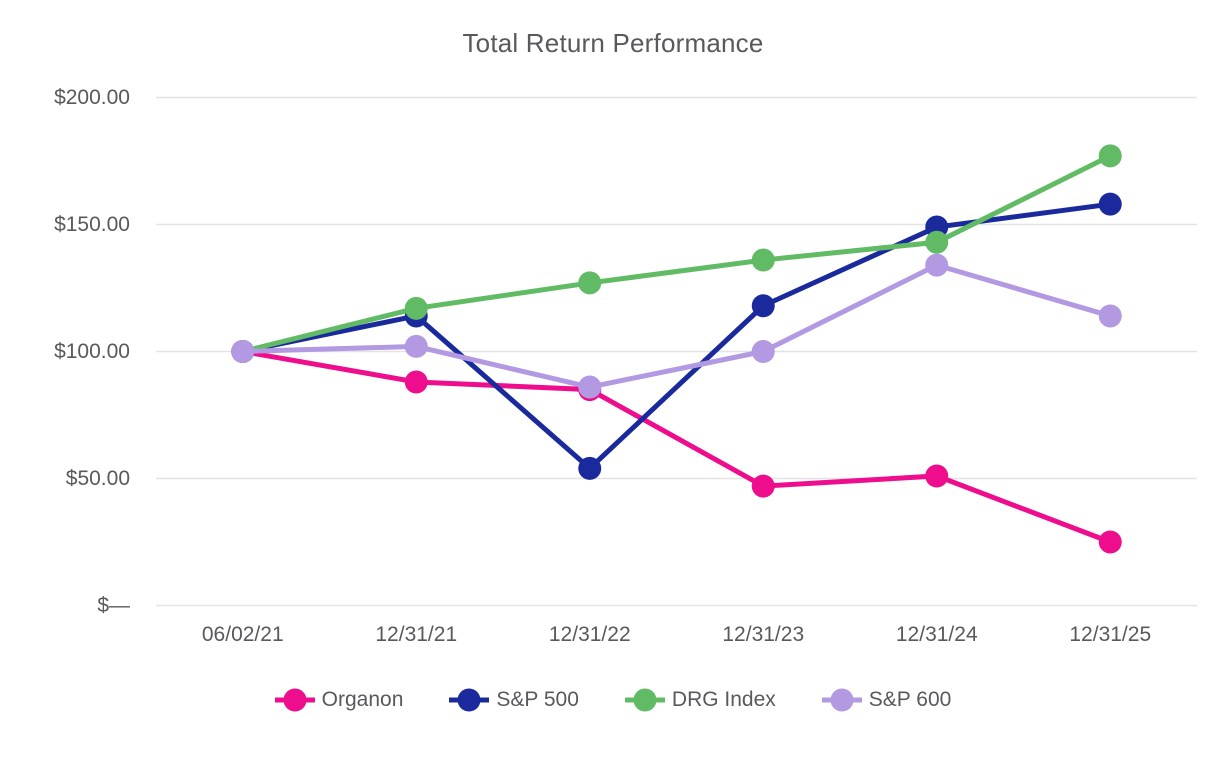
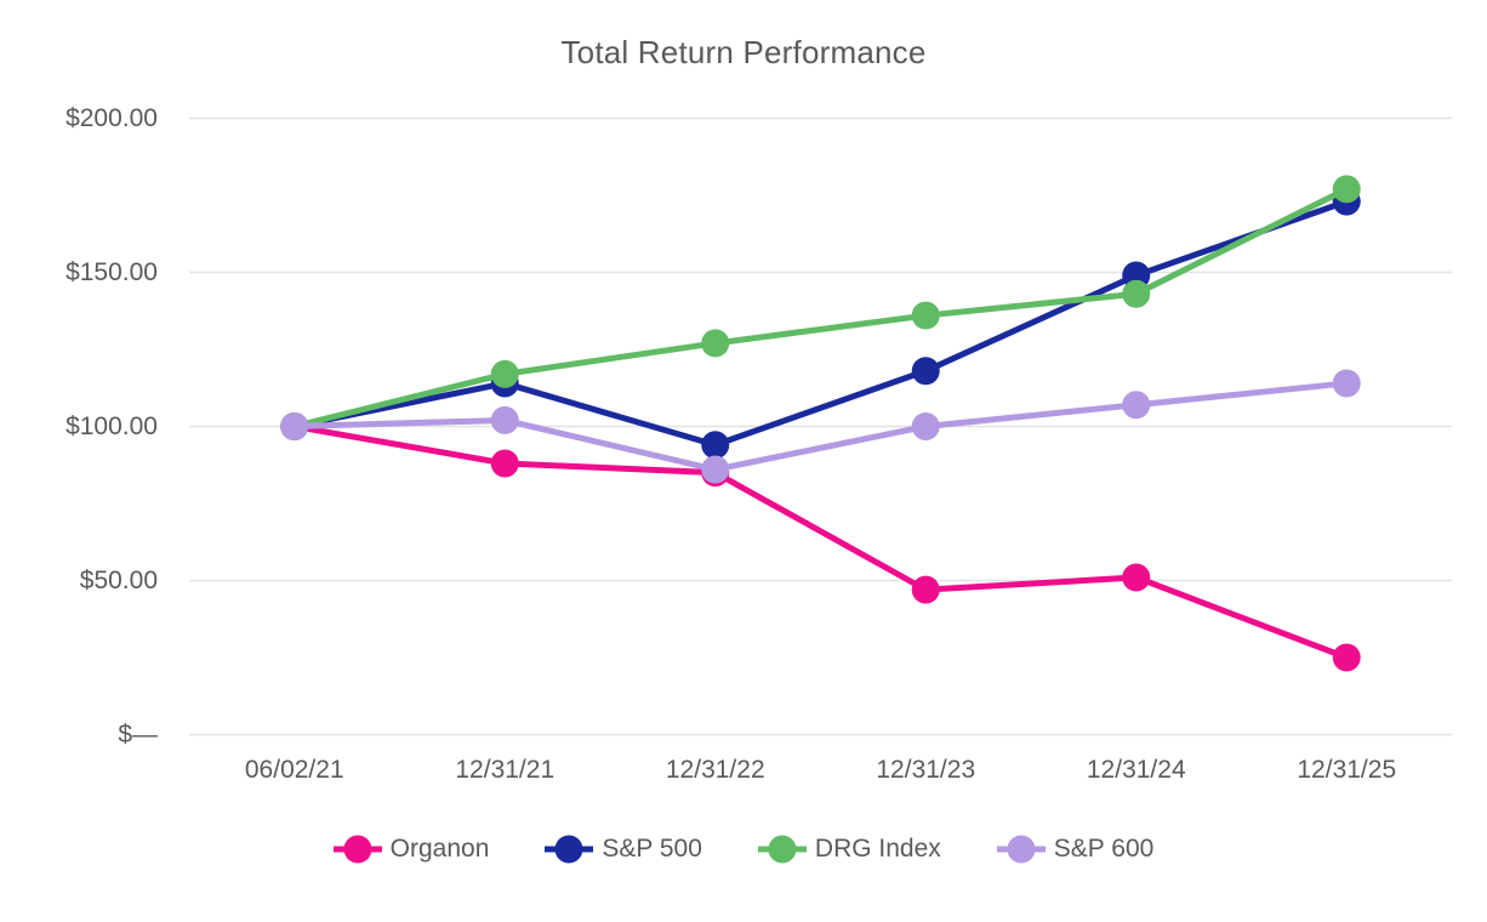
S&P 500/12/31/22: $54 -> $94
S&P 600/12/31/24: $134 -> $107
S&P 500/12/31/25: $158 -> $173
